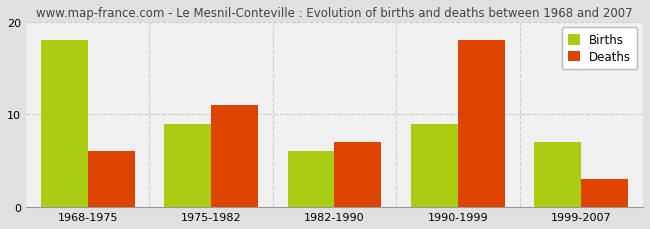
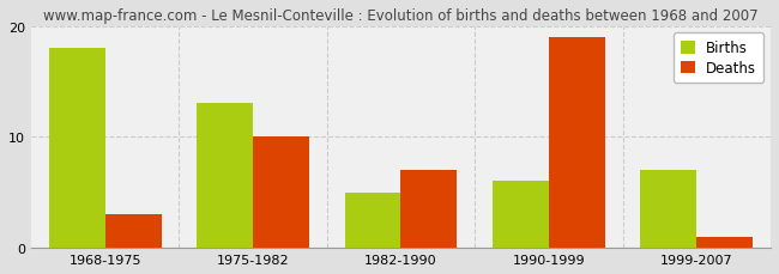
Deaths/1968-1975: 6 -> 3
Births/1975-1982: 9 -> 13
Deaths/1975-1982: 11 -> 10
Births/1982-1990: 6 -> 5
Births/1990-1999: 9 -> 6
Deaths/1990-1999: 18 -> 19
Deaths/1999-2007: 3 -> 1
